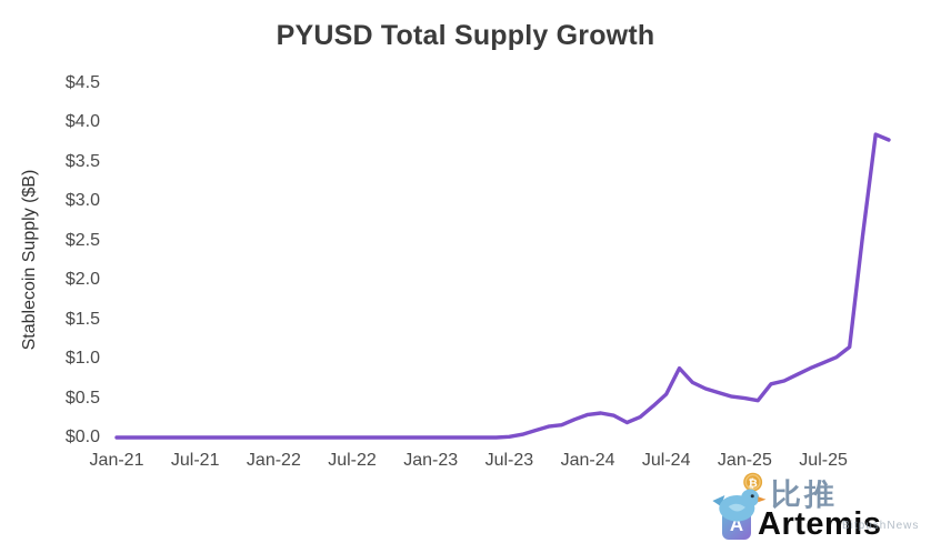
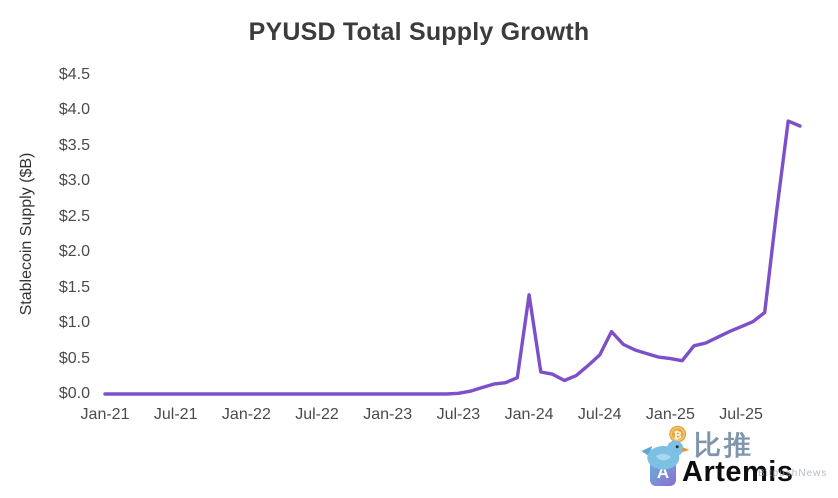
Jan-24: $0.3 -> $1.4
